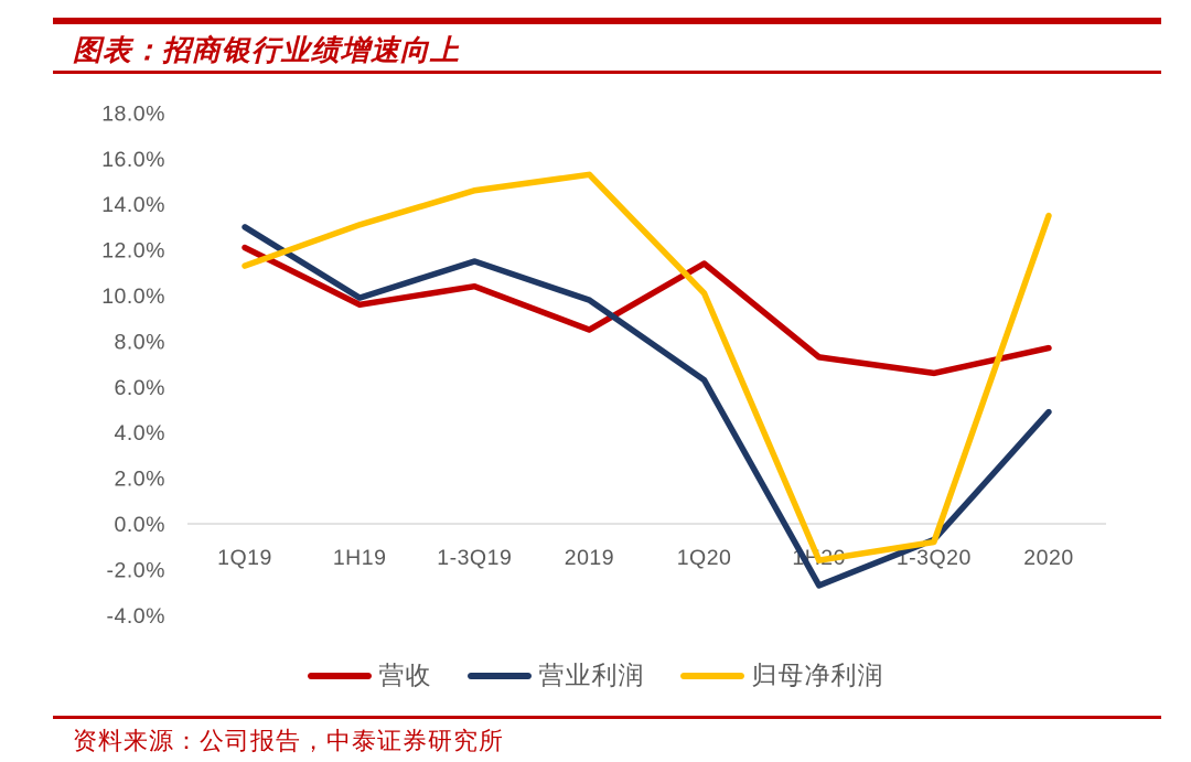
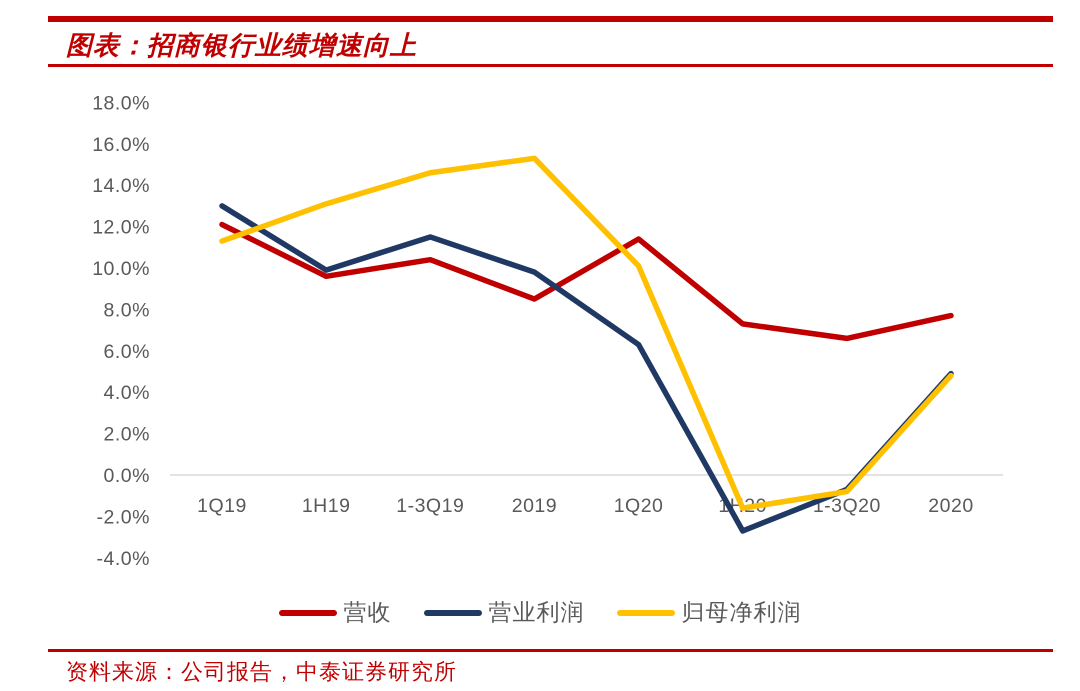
归母净利润/2020: 13.5% -> 4.8%
